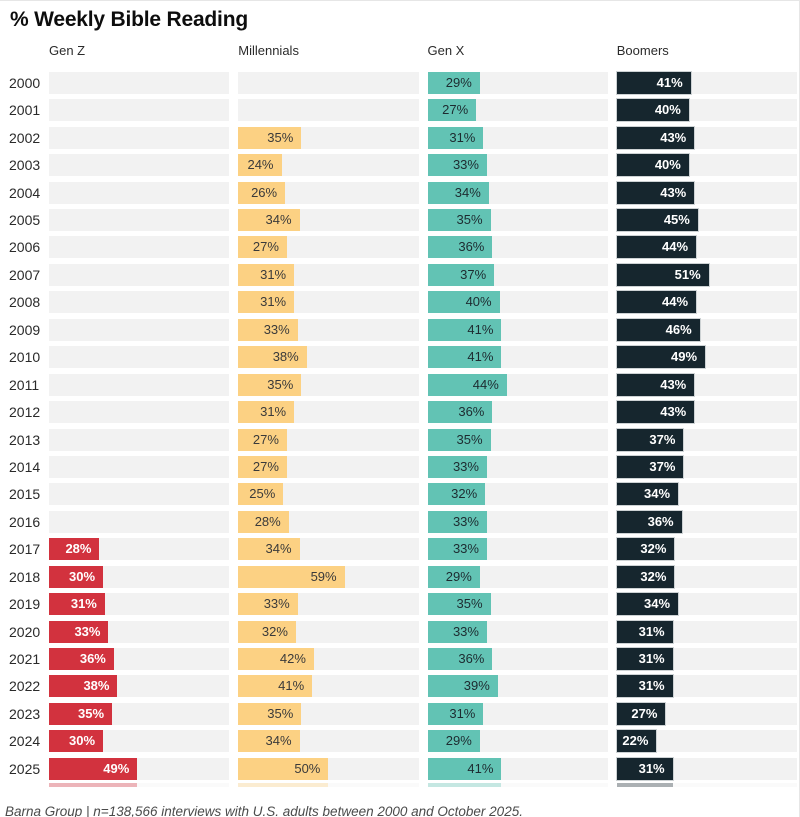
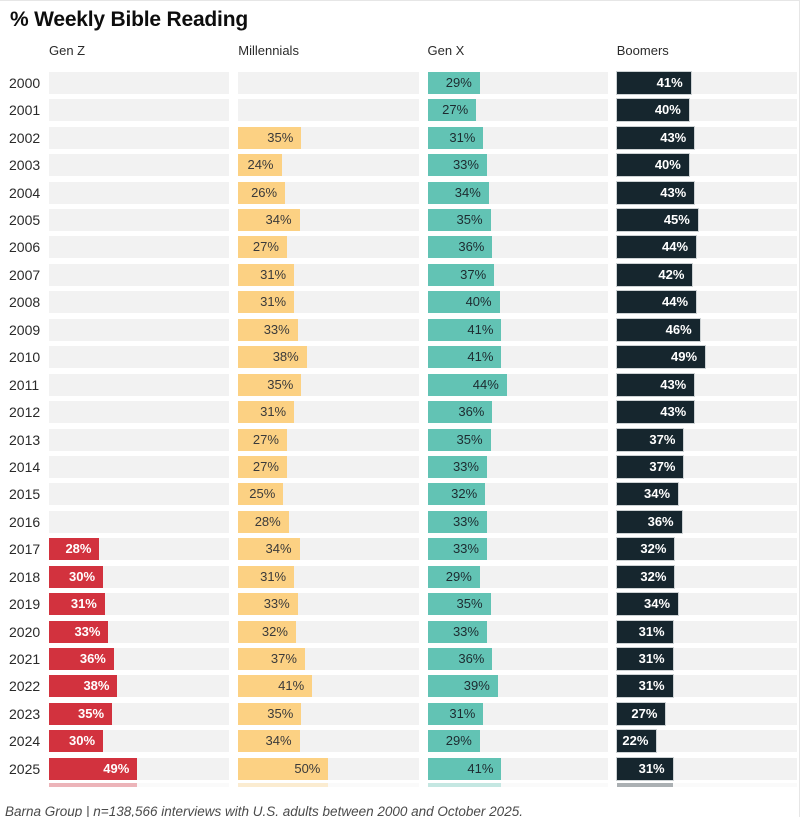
Boomers/2007: 51% -> 42%
Millennials/2018: 59% -> 31%
Millennials/2021: 42% -> 37%
